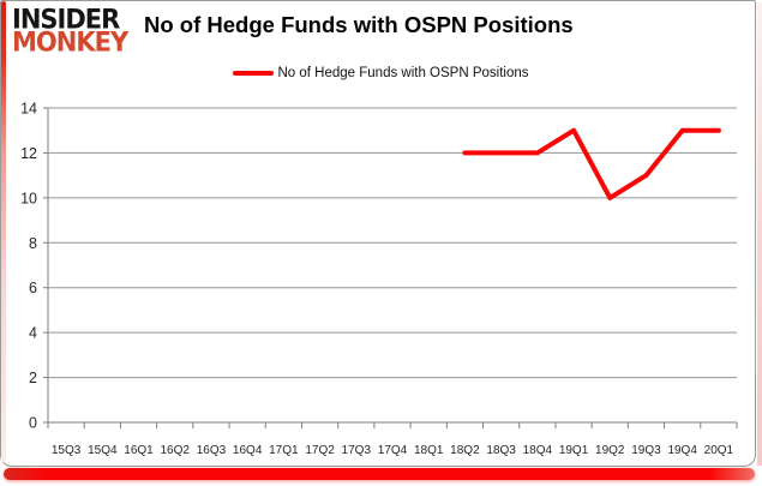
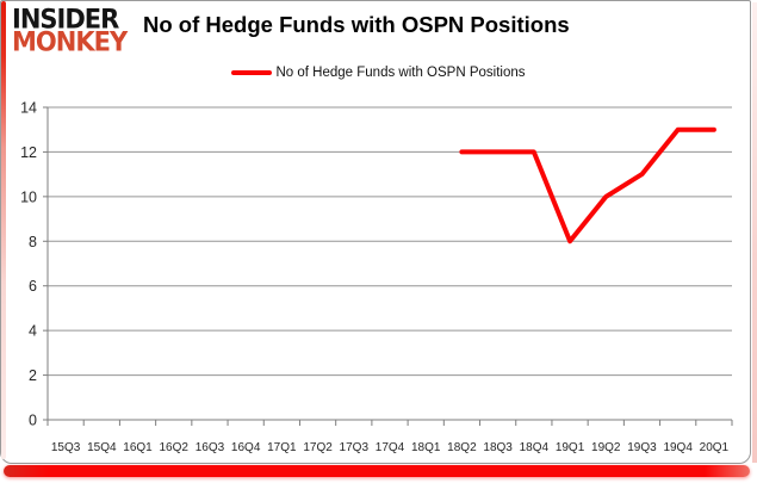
19Q1: 13 -> 8
